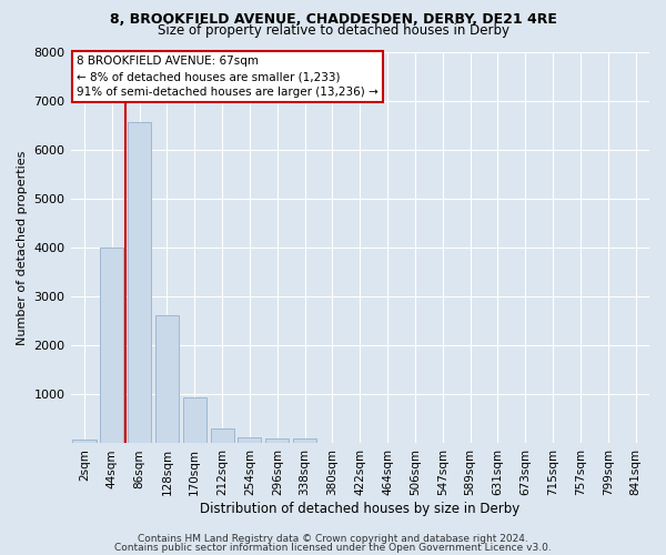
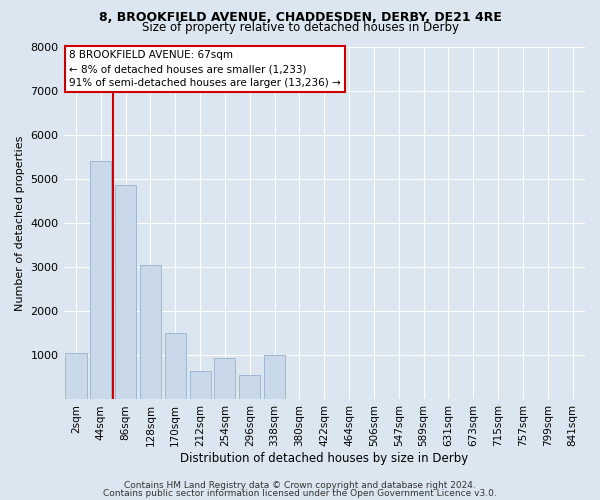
2sqm: 80 -> 1050
44sqm: 4000 -> 5400
86sqm: 6550 -> 4850
128sqm: 2620 -> 3050
170sqm: 950 -> 1500
212sqm: 310 -> 650
254sqm: 120 -> 950
296sqm: 90 -> 550
338sqm: 90 -> 1000
